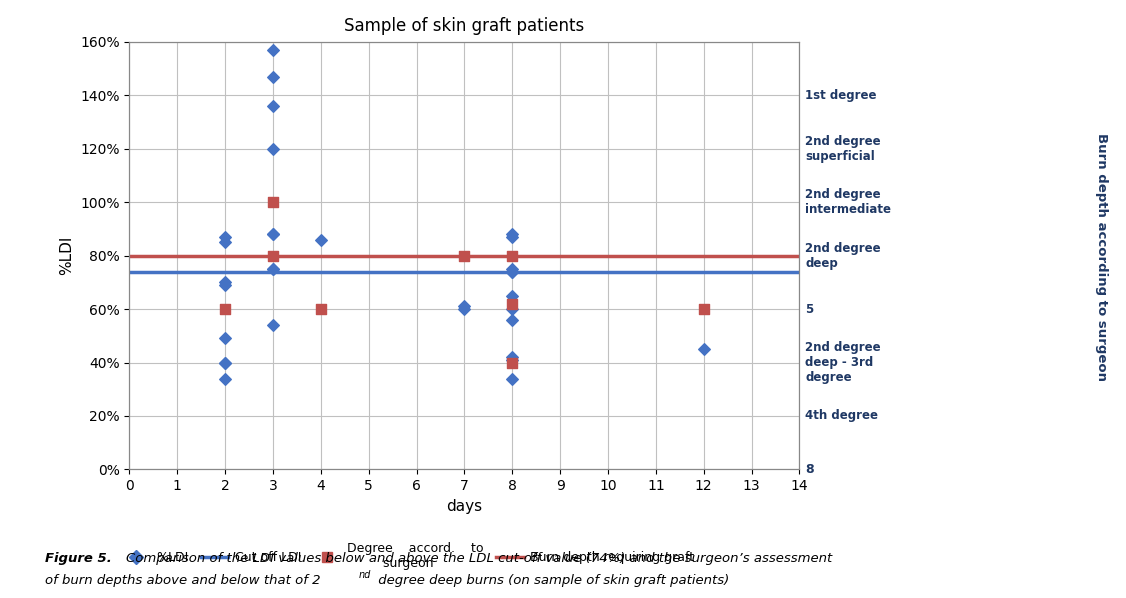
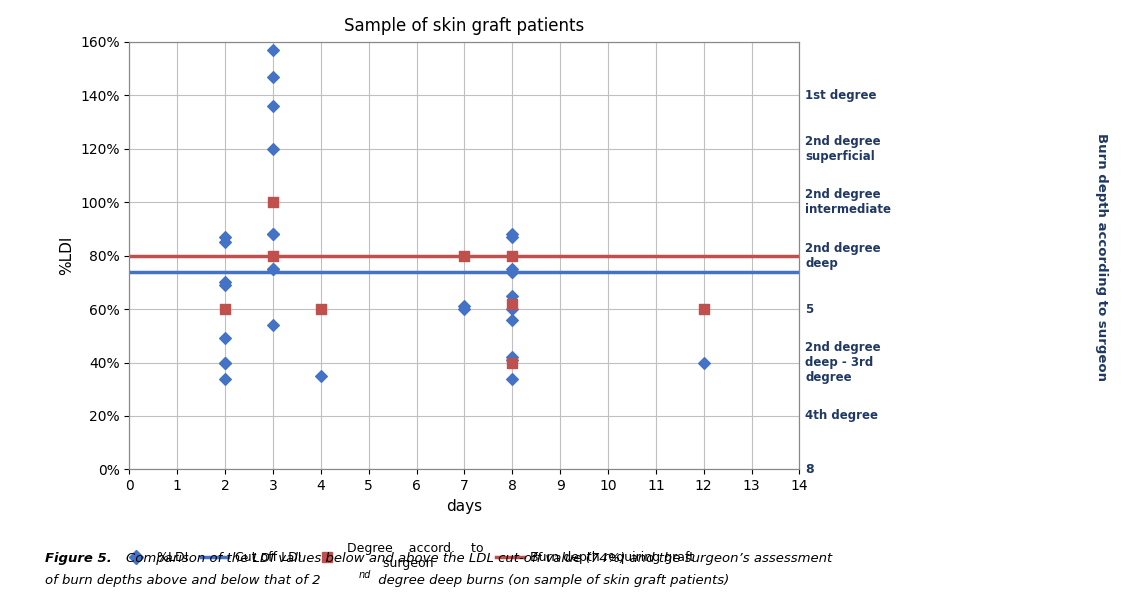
%LDI/4: 86% -> 35%
%LDI/12: 45% -> 40%
